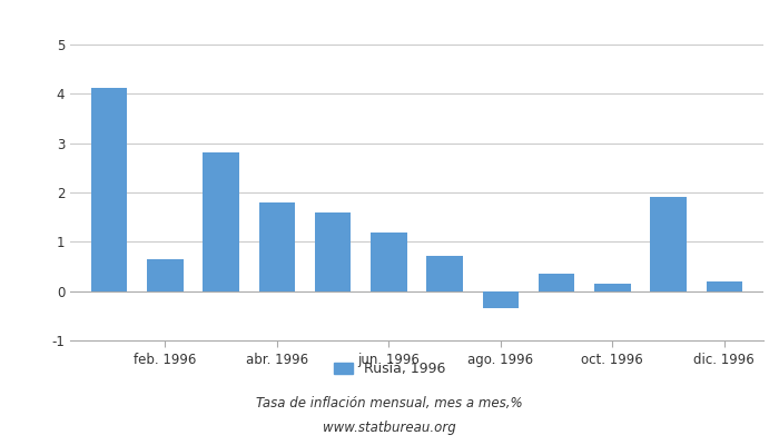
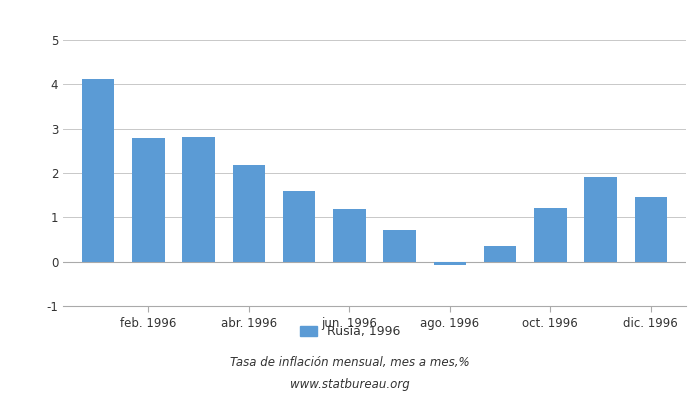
feb. 1996: 0.65 -> 2.79
abr. 1996: 1.80 -> 2.18
ago. 1996: -0.35 -> -0.08
oct. 1996: 0.15 -> 1.21
dic. 1996: 0.20 -> 1.45
